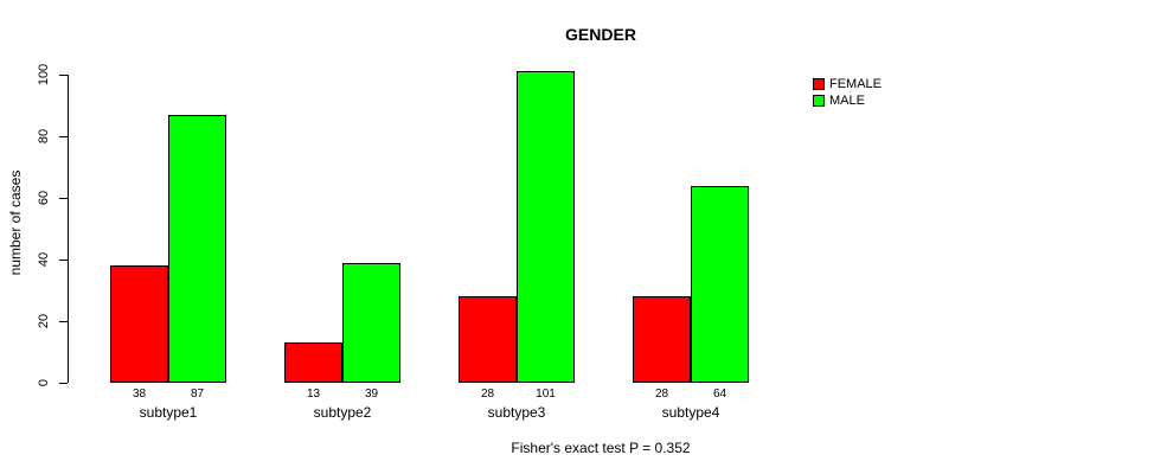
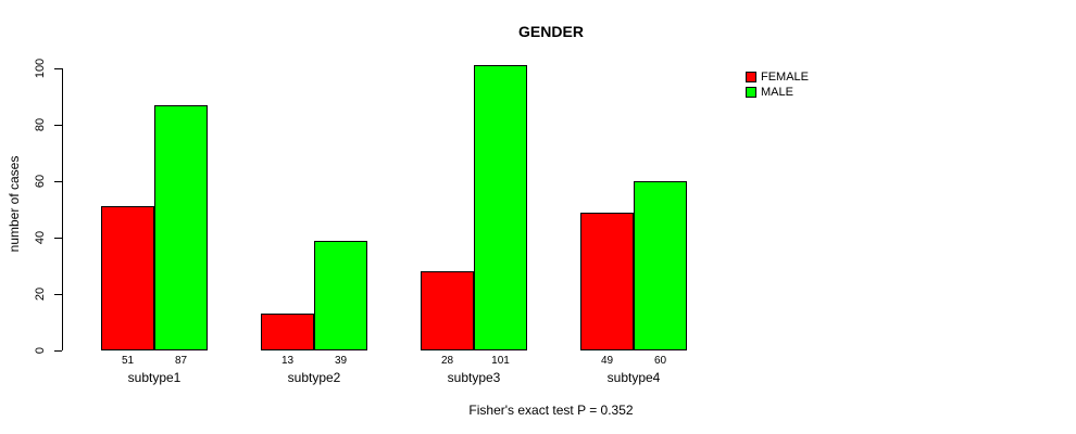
FEMALE/subtype1: 38 -> 51
FEMALE/subtype4: 28 -> 49
MALE/subtype4: 64 -> 60
